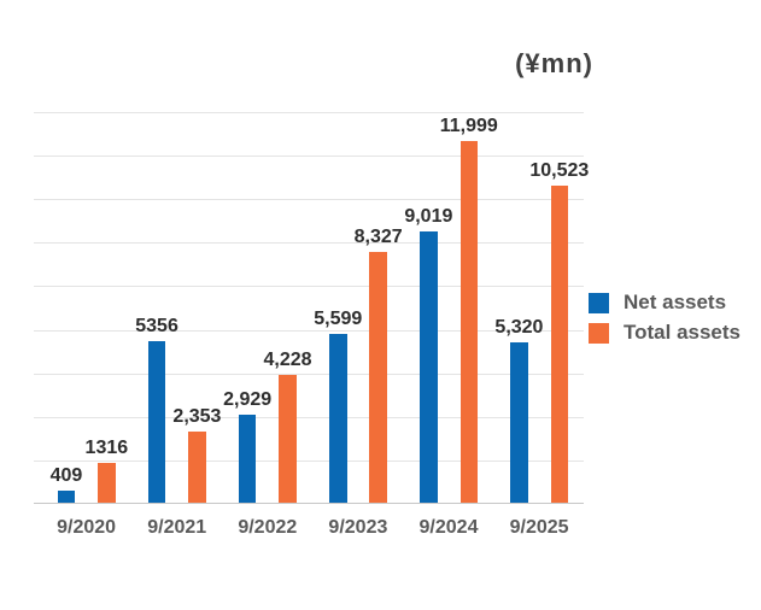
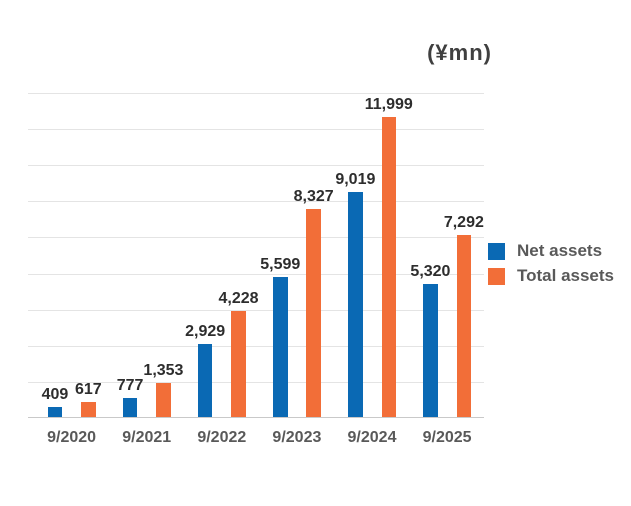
Total assets/9/2020: 1316 -> 617
Net assets/9/2021: 5356 -> 777
Total assets/9/2021: 2,353 -> 1,353
Total assets/9/2025: 10,523 -> 7,292
